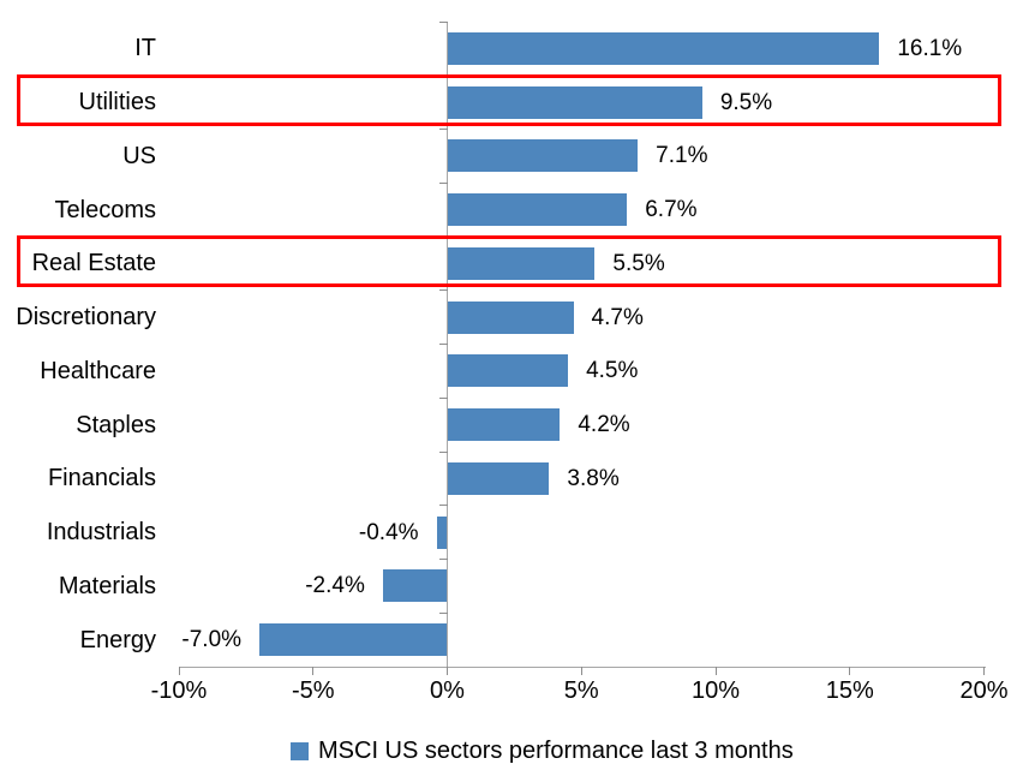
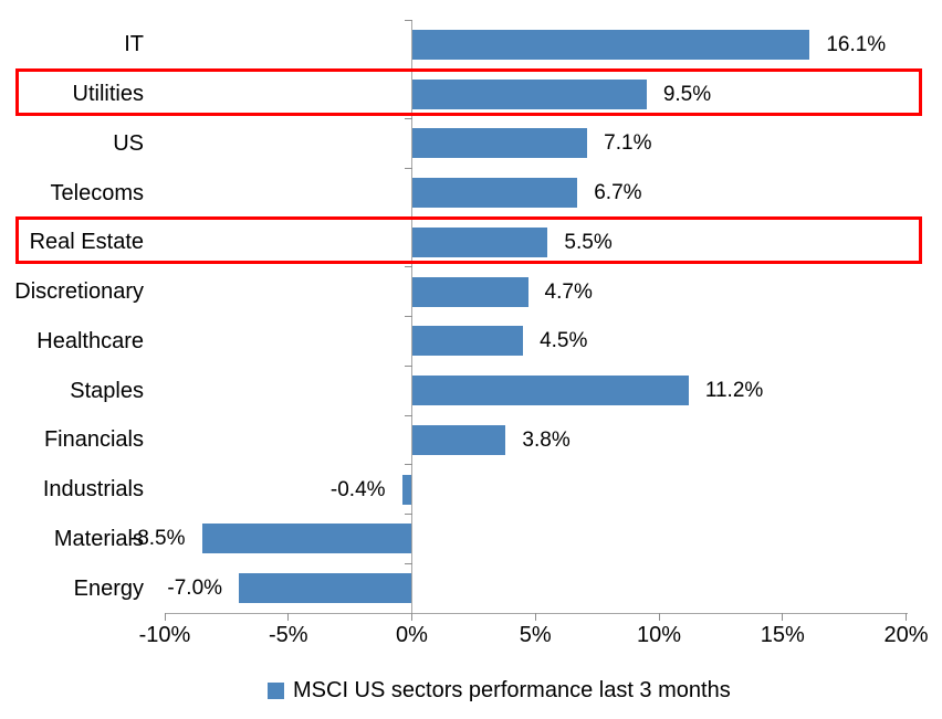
Staples: 4.2% -> 11.2%
Materials: -2.4% -> -8.5%
